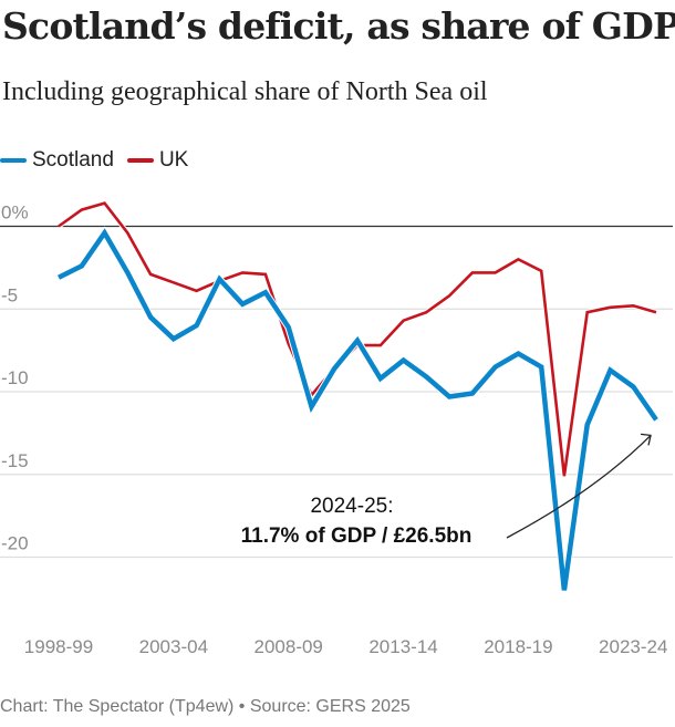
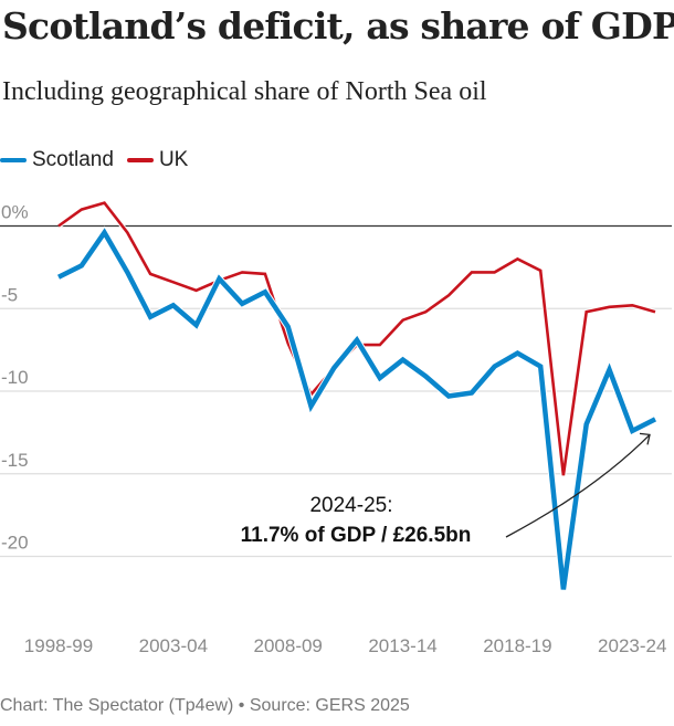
Scotland/2003-04: -6.8% -> -4.8%
Scotland/2023-24: -9.7% -> -12.4%
